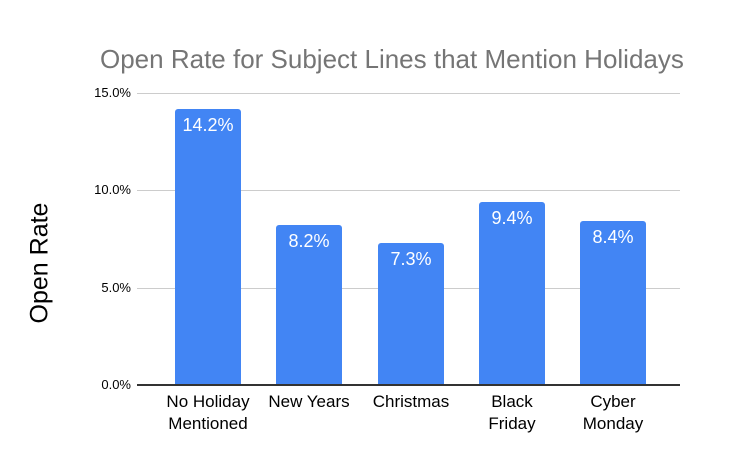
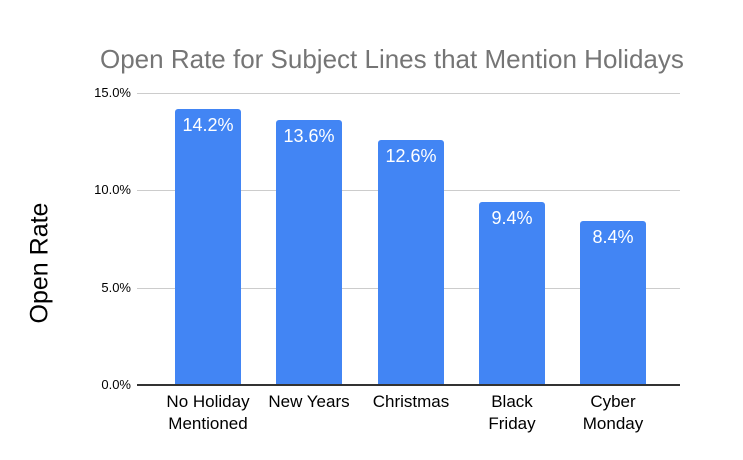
New Years: 8.2% -> 13.6%
Christmas: 7.3% -> 12.6%
